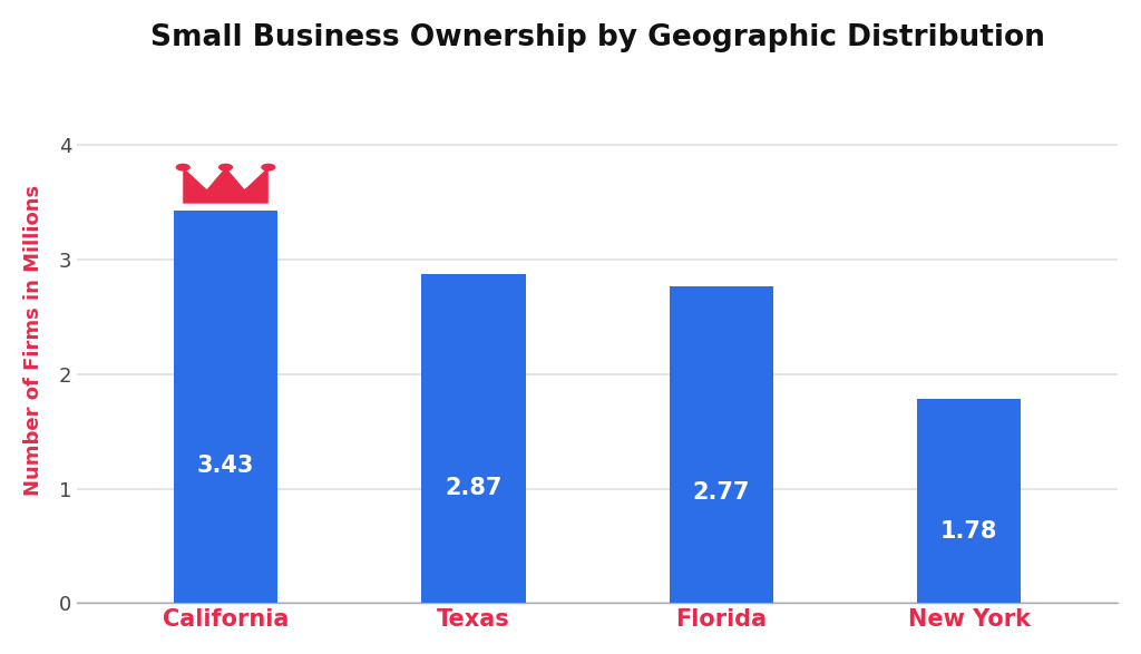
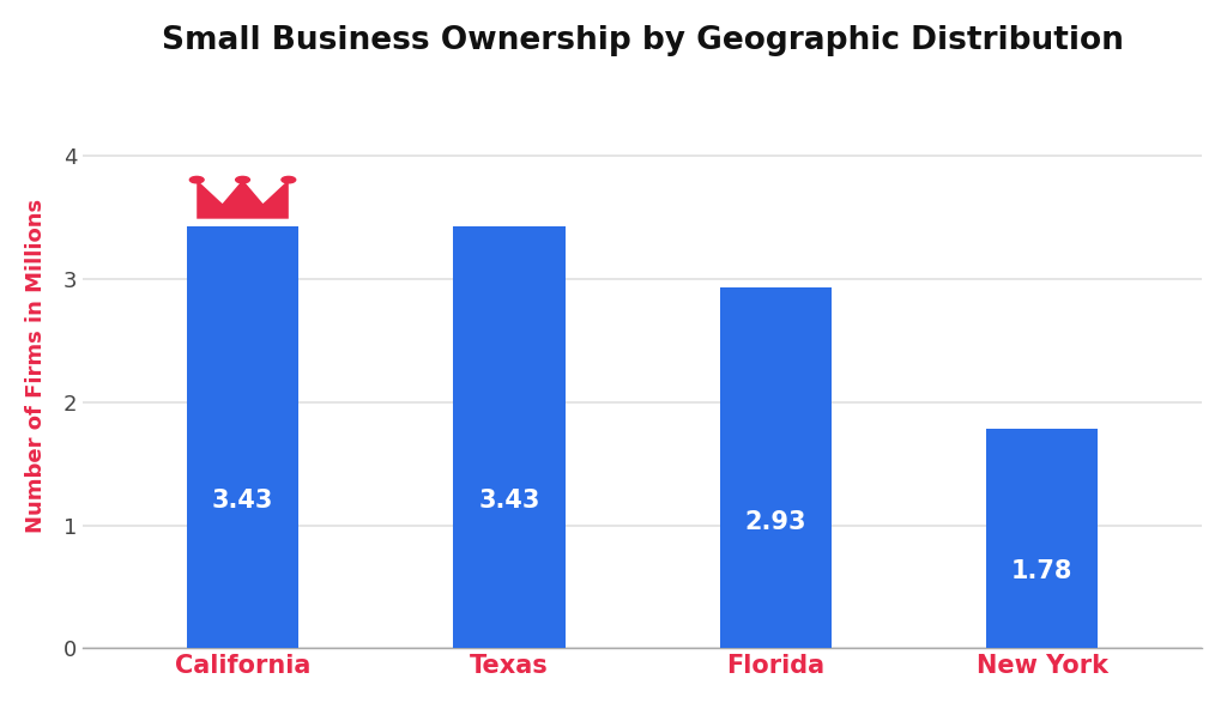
Texas: 2.87 -> 3.43
Florida: 2.77 -> 2.93
